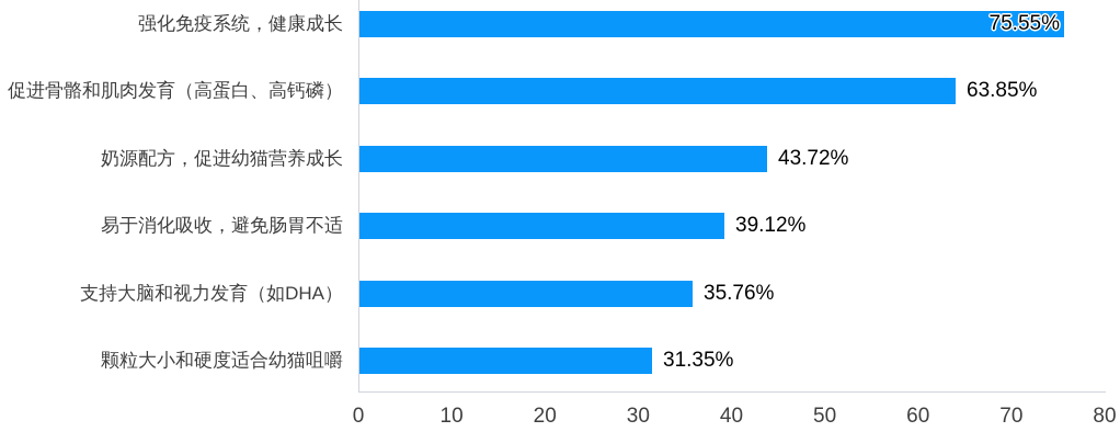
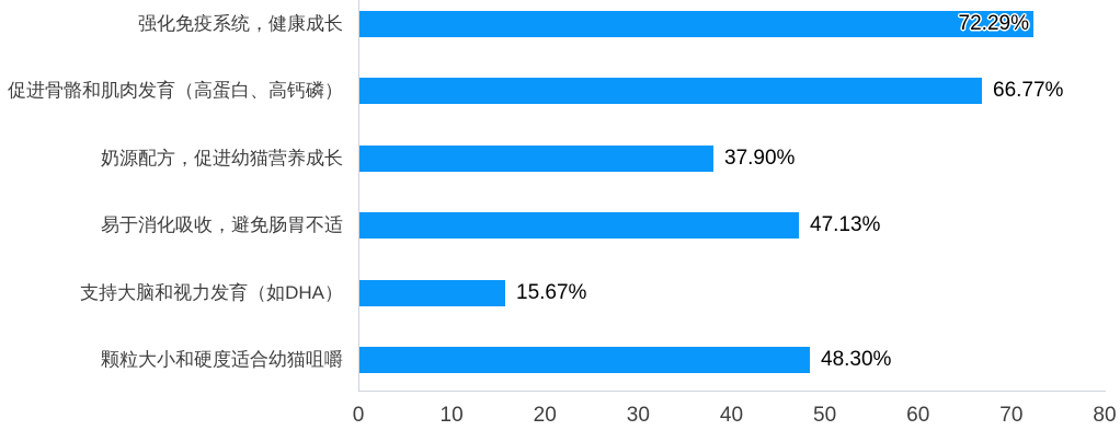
强化免疫系统，健康成长: 75.55% -> 72.29%
促进骨骼和肌肉发育（高蛋白、高钙磷）: 63.85% -> 66.77%
奶源配方，促进幼猫营养成长: 43.72% -> 37.90%
易于消化吸收，避免肠胃不适: 39.12% -> 47.13%
支持大脑和视力发育（如DHA）: 35.76% -> 15.67%
颗粒大小和硬度适合幼猫咀嚼: 31.35% -> 48.30%
